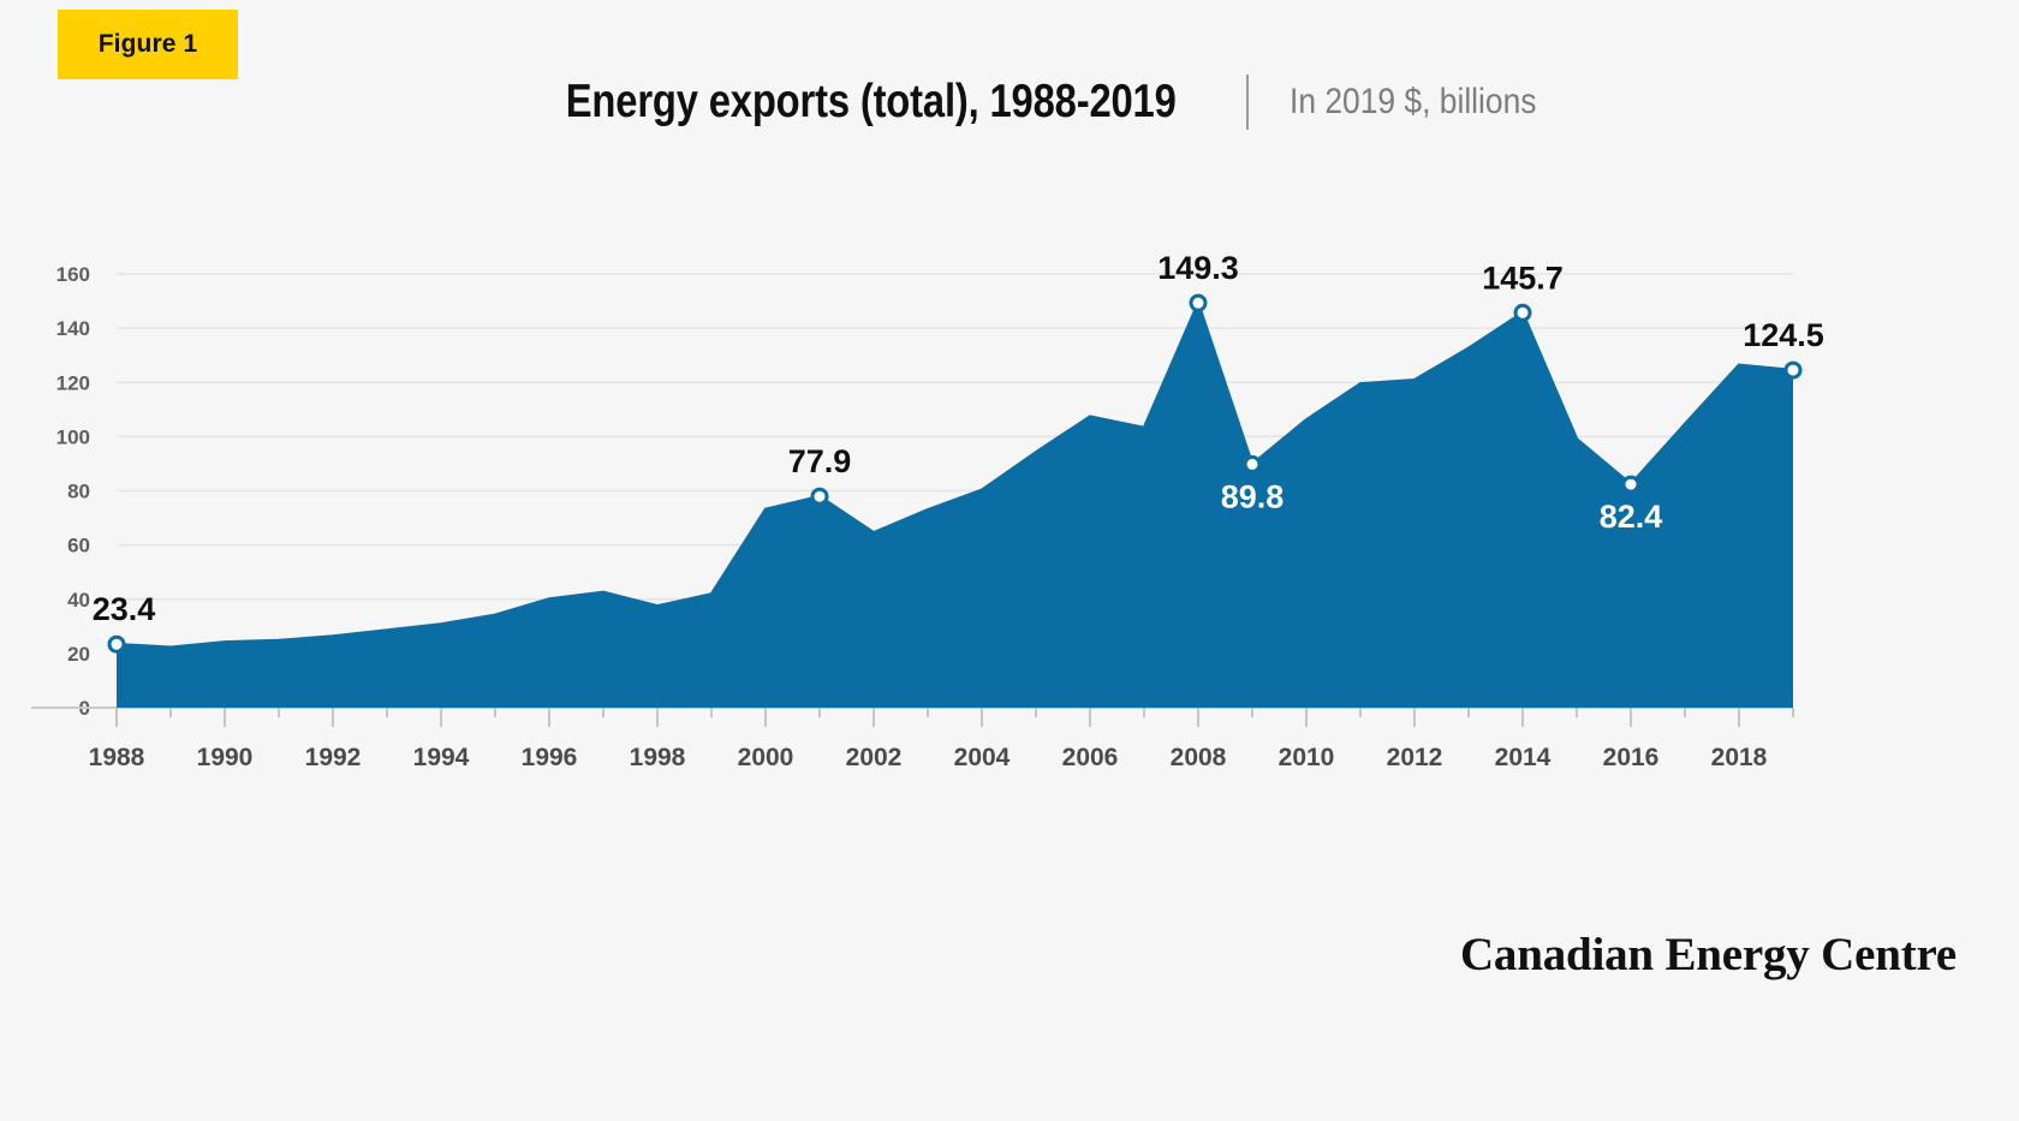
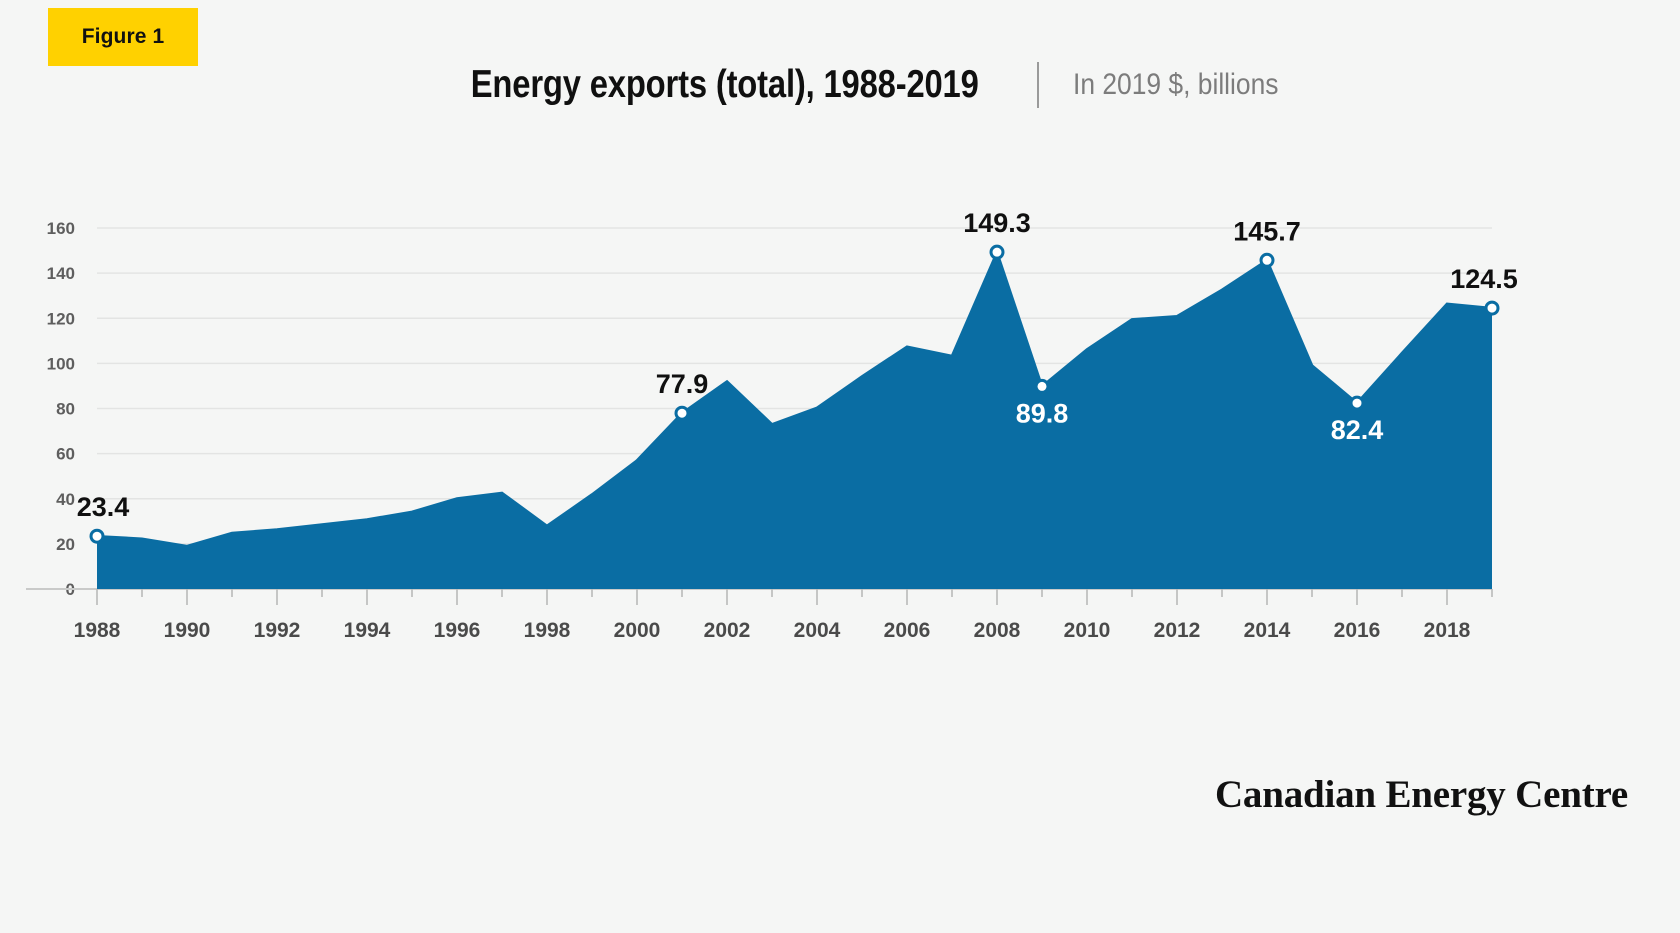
1990: 24 -> 19
1998: 38 -> 28
2000: 73 -> 57
2002: 65 -> 92
